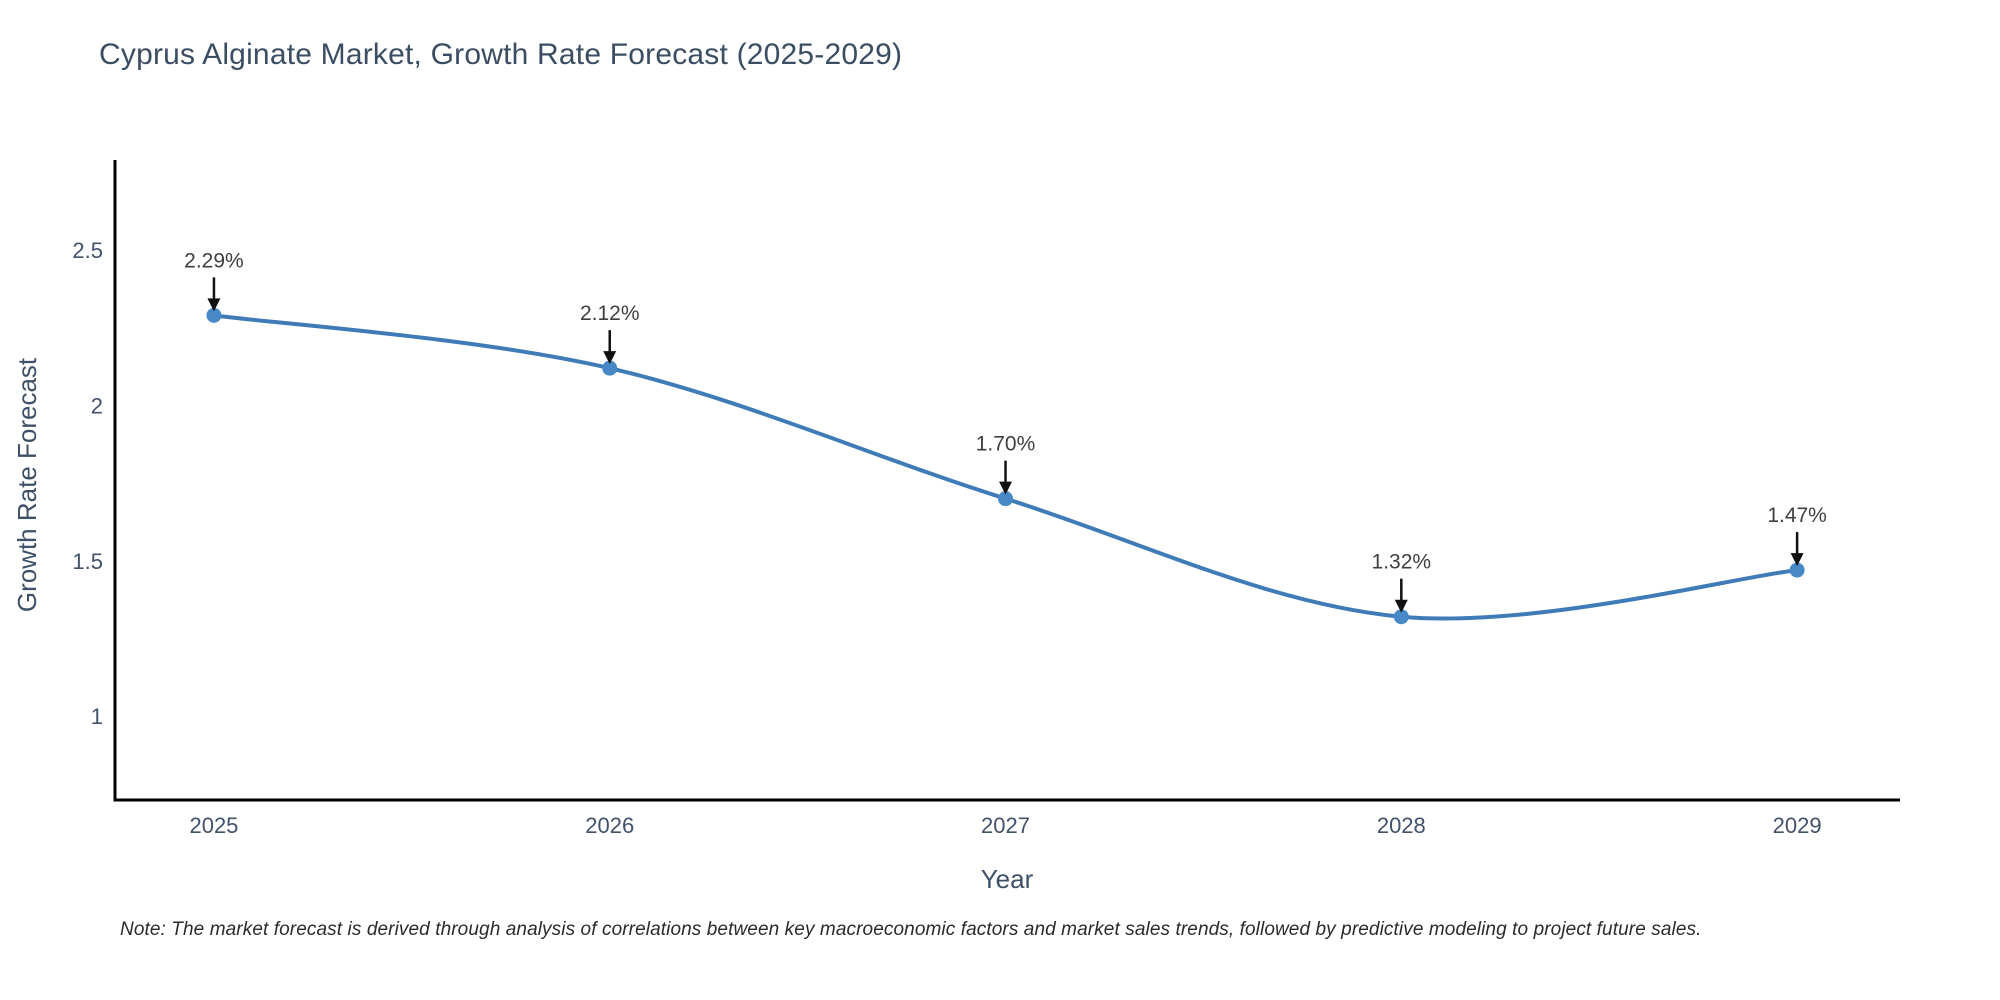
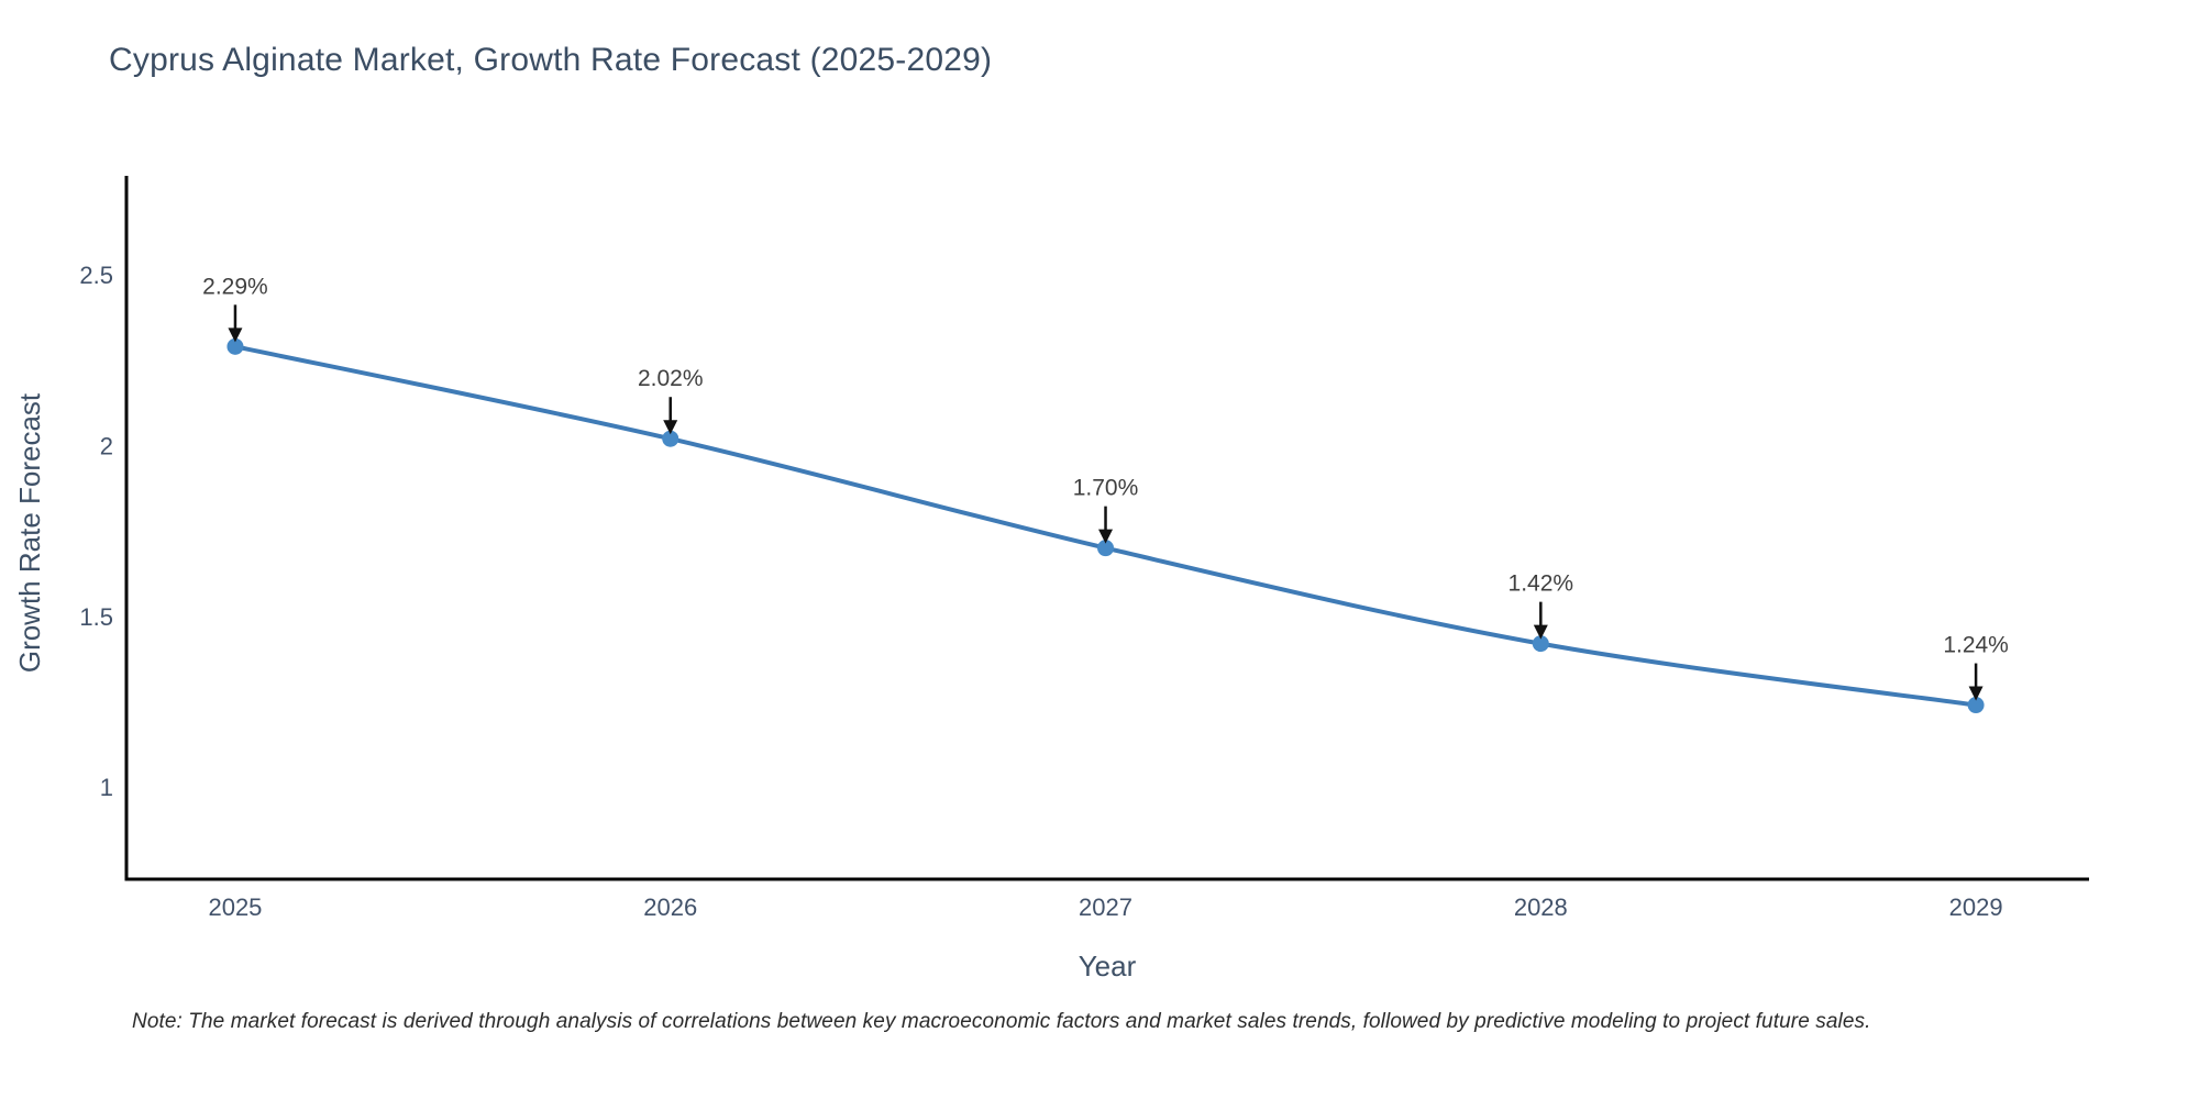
2026: 2.12% -> 2.02%
2028: 1.32% -> 1.42%
2029: 1.47% -> 1.24%
